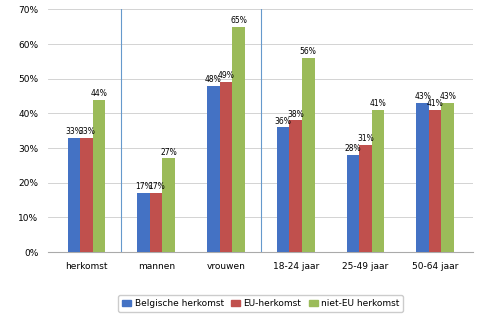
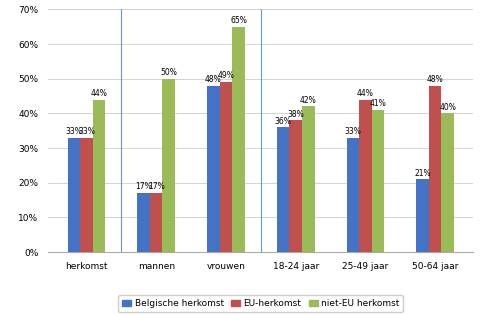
niet-EU herkomst/mannen: 27% -> 50%
niet-EU herkomst/18-24 jaar: 56% -> 42%
Belgische herkomst/25-49 jaar: 28% -> 33%
EU-herkomst/25-49 jaar: 31% -> 44%
Belgische herkomst/50-64 jaar: 43% -> 21%
EU-herkomst/50-64 jaar: 41% -> 48%
niet-EU herkomst/50-64 jaar: 43% -> 40%
